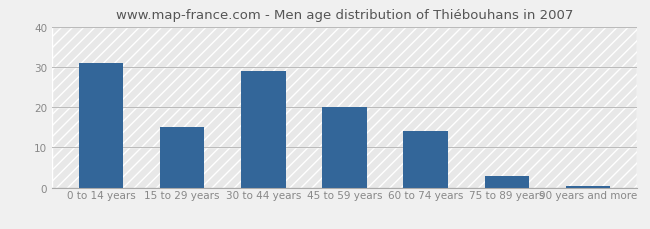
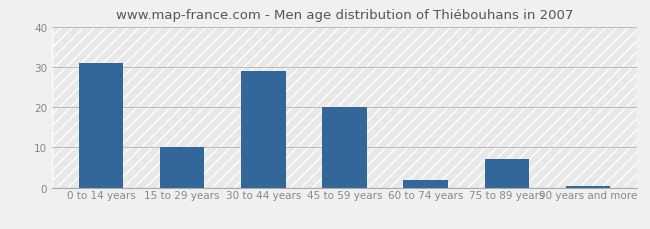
15 to 29 years: 15.0 -> 10.0
60 to 74 years: 14.0 -> 2.0
75 to 89 years: 3.0 -> 7.0
